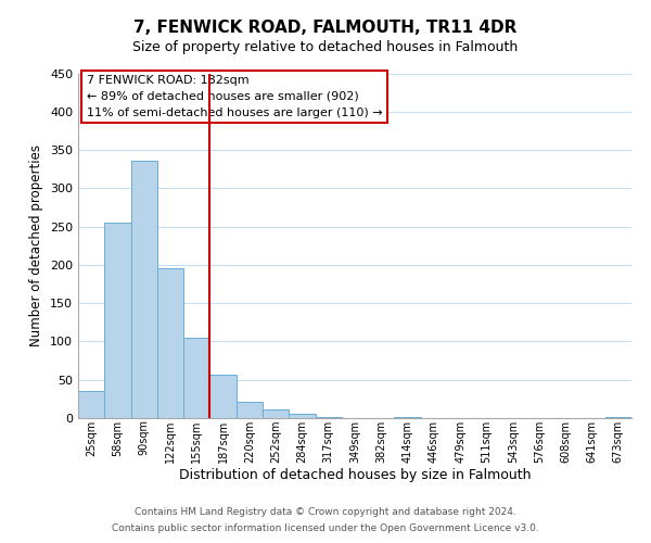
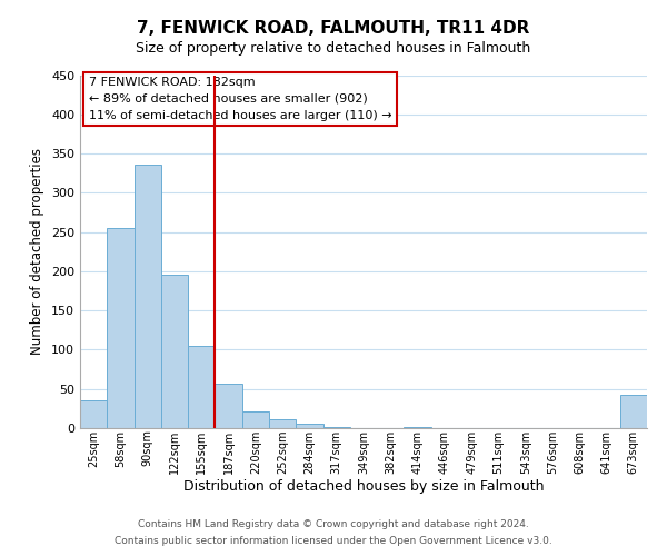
673sqm: 2 -> 42
